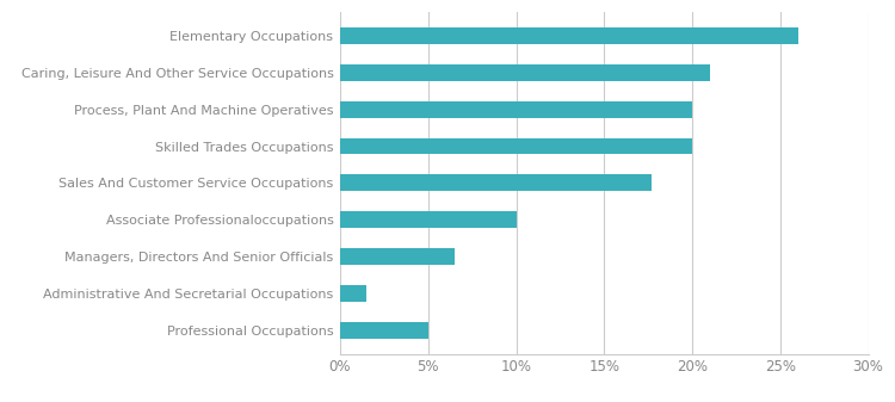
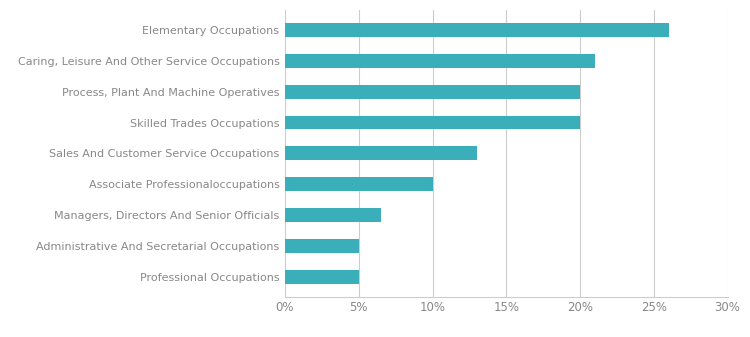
Sales And Customer Service Occupations: 17.7% -> 13.0%
Administrative And Secretarial Occupations: 1.5% -> 5.0%
